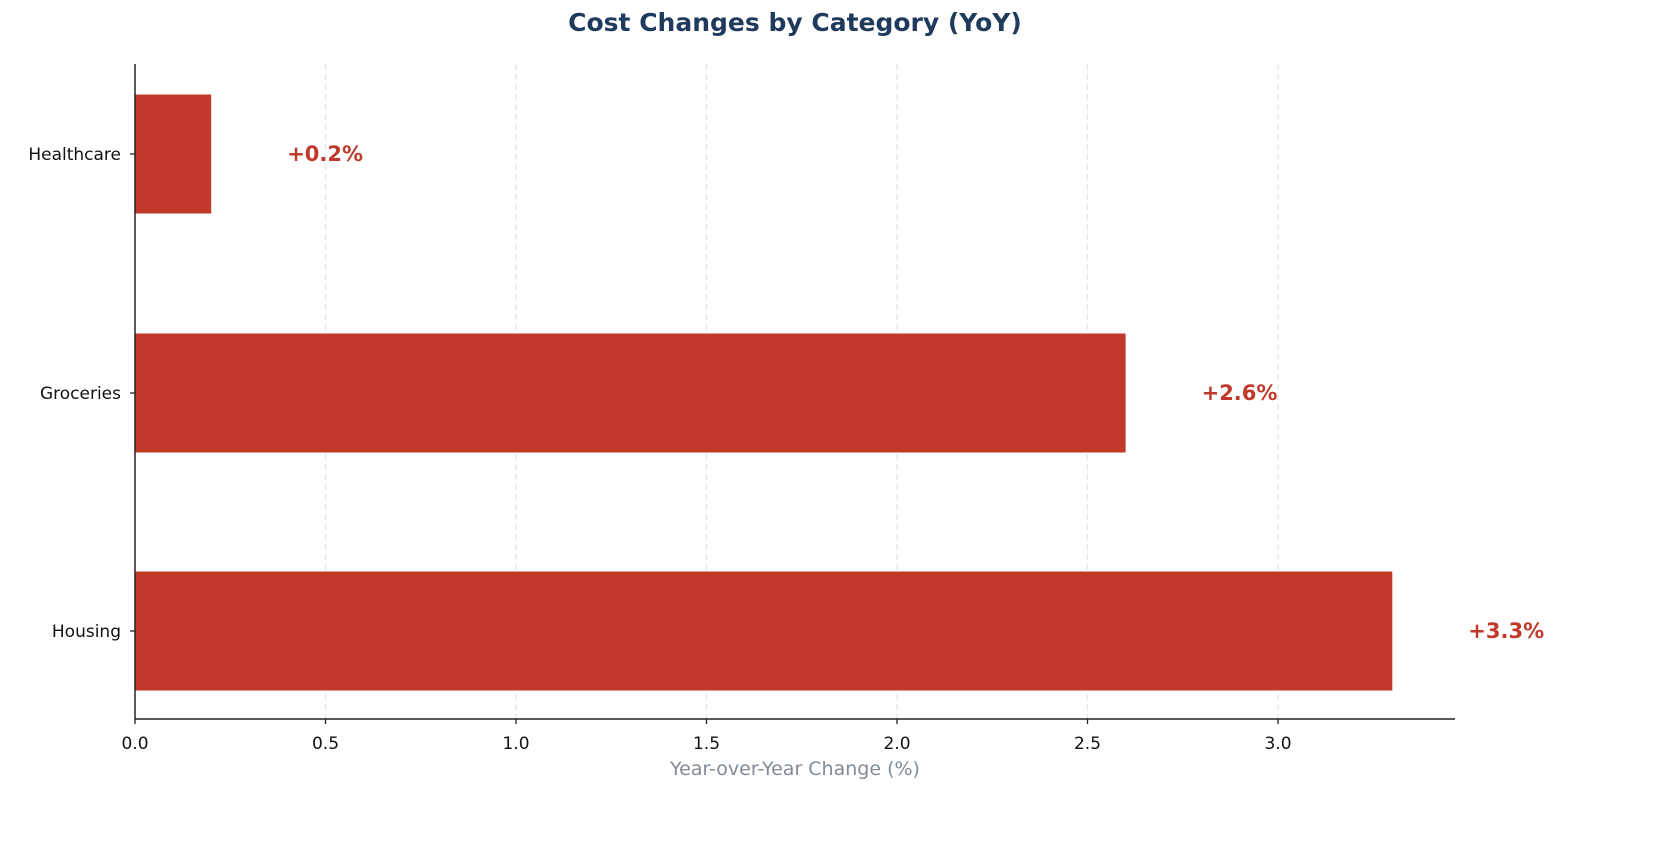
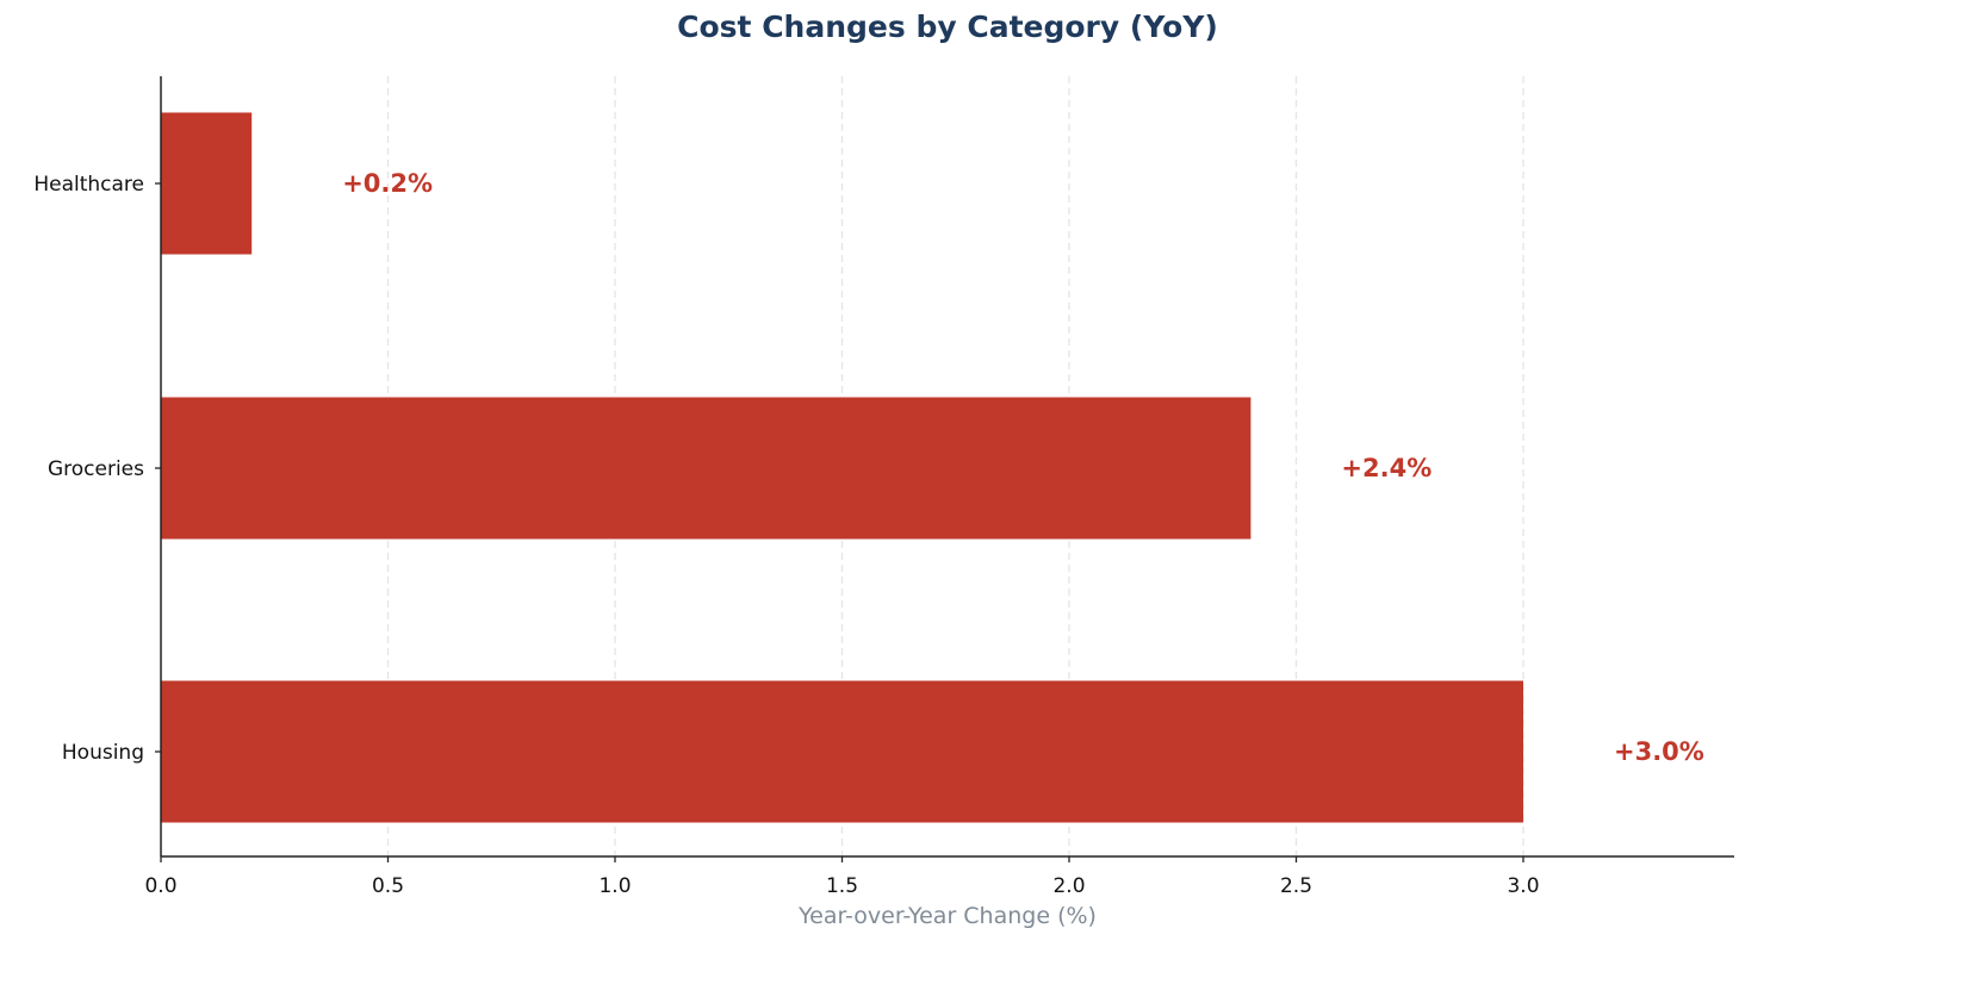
Groceries: +2.6% -> +2.4%
Housing: +3.3% -> +3.0%
